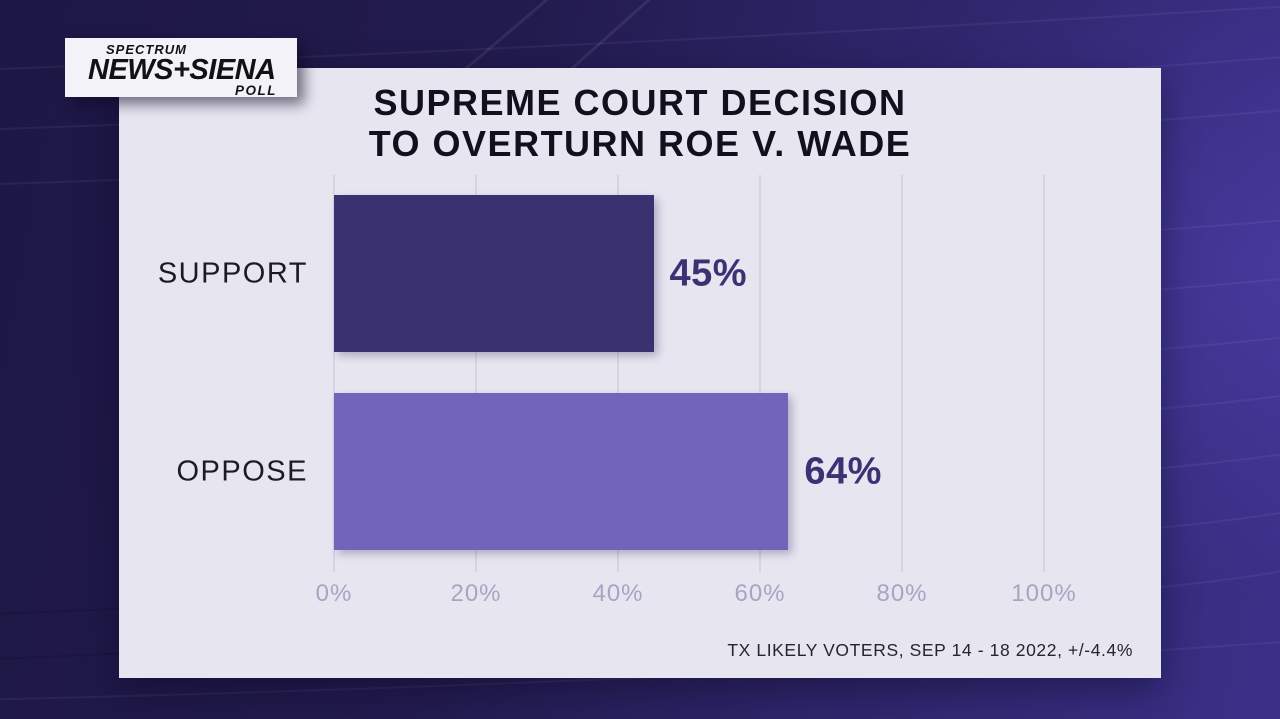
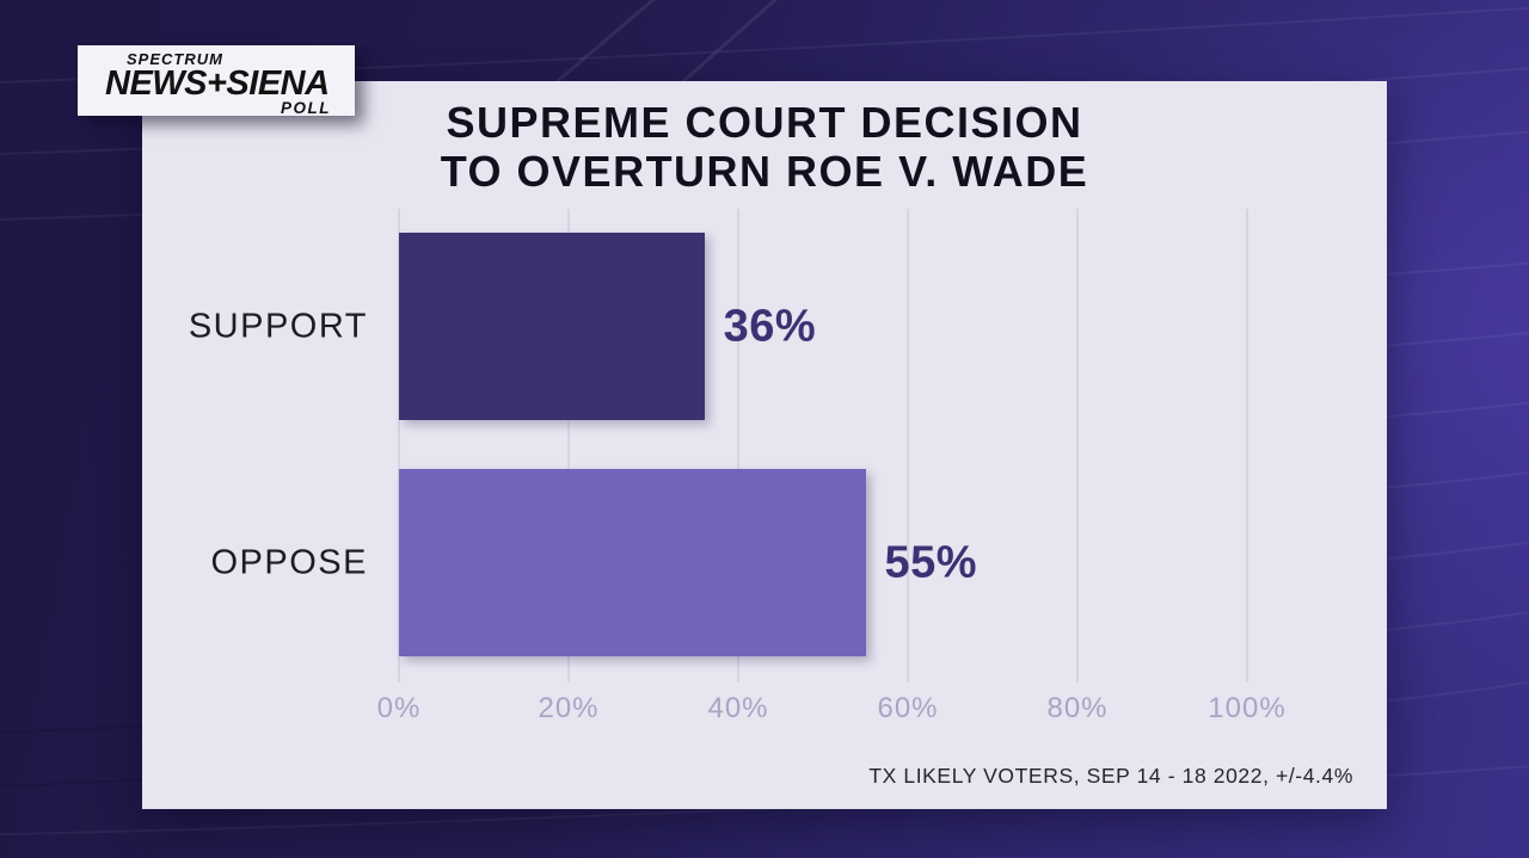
SUPPORT: 45% -> 36%
OPPOSE: 64% -> 55%
